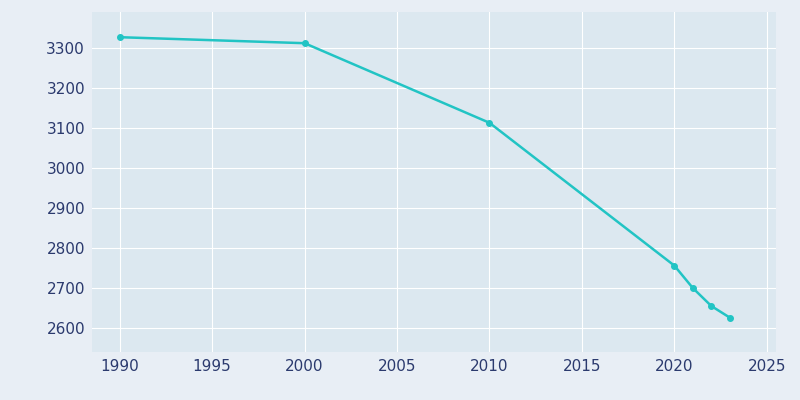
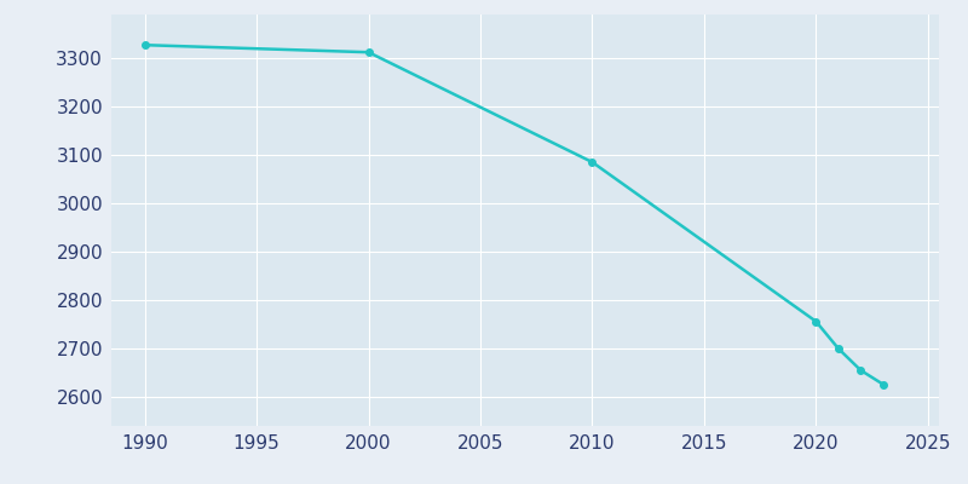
2010: 3113 -> 3085
